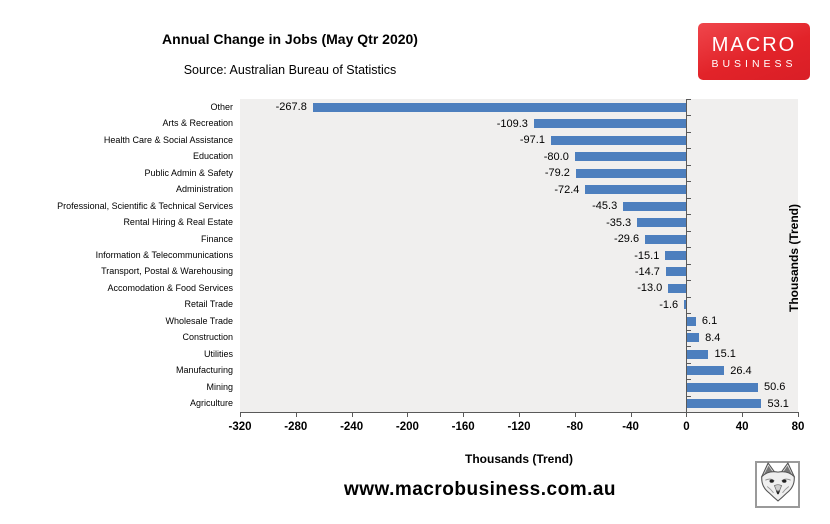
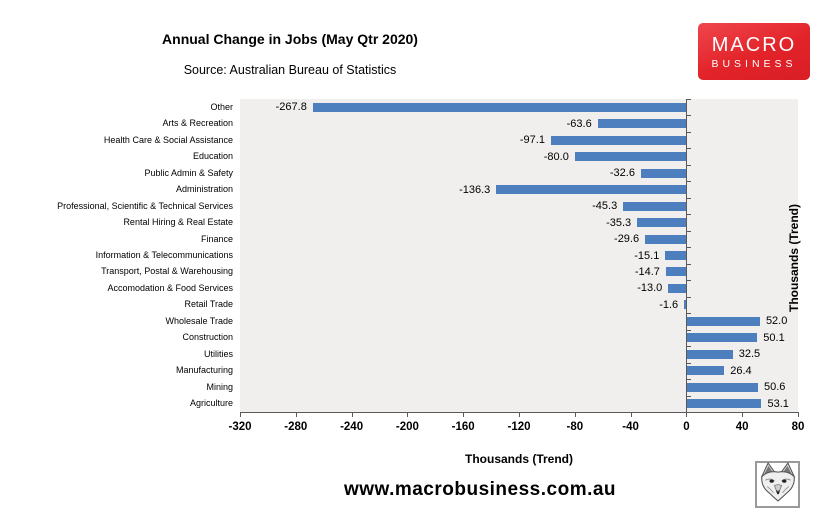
Arts & Recreation: -109.3 -> -63.6
Public Admin & Safety: -79.2 -> -32.6
Administration: -72.4 -> -136.3
Wholesale Trade: 6.1 -> 52.0
Construction: 8.4 -> 50.1
Utilities: 15.1 -> 32.5
